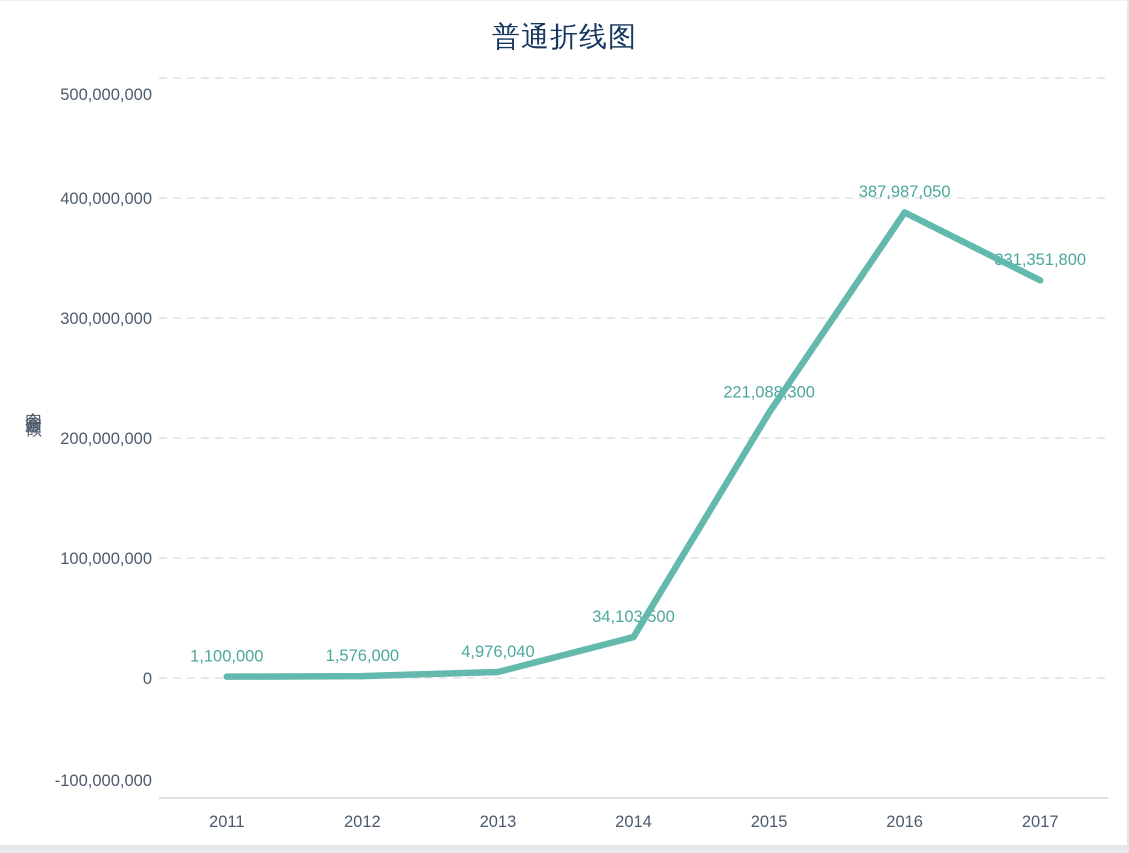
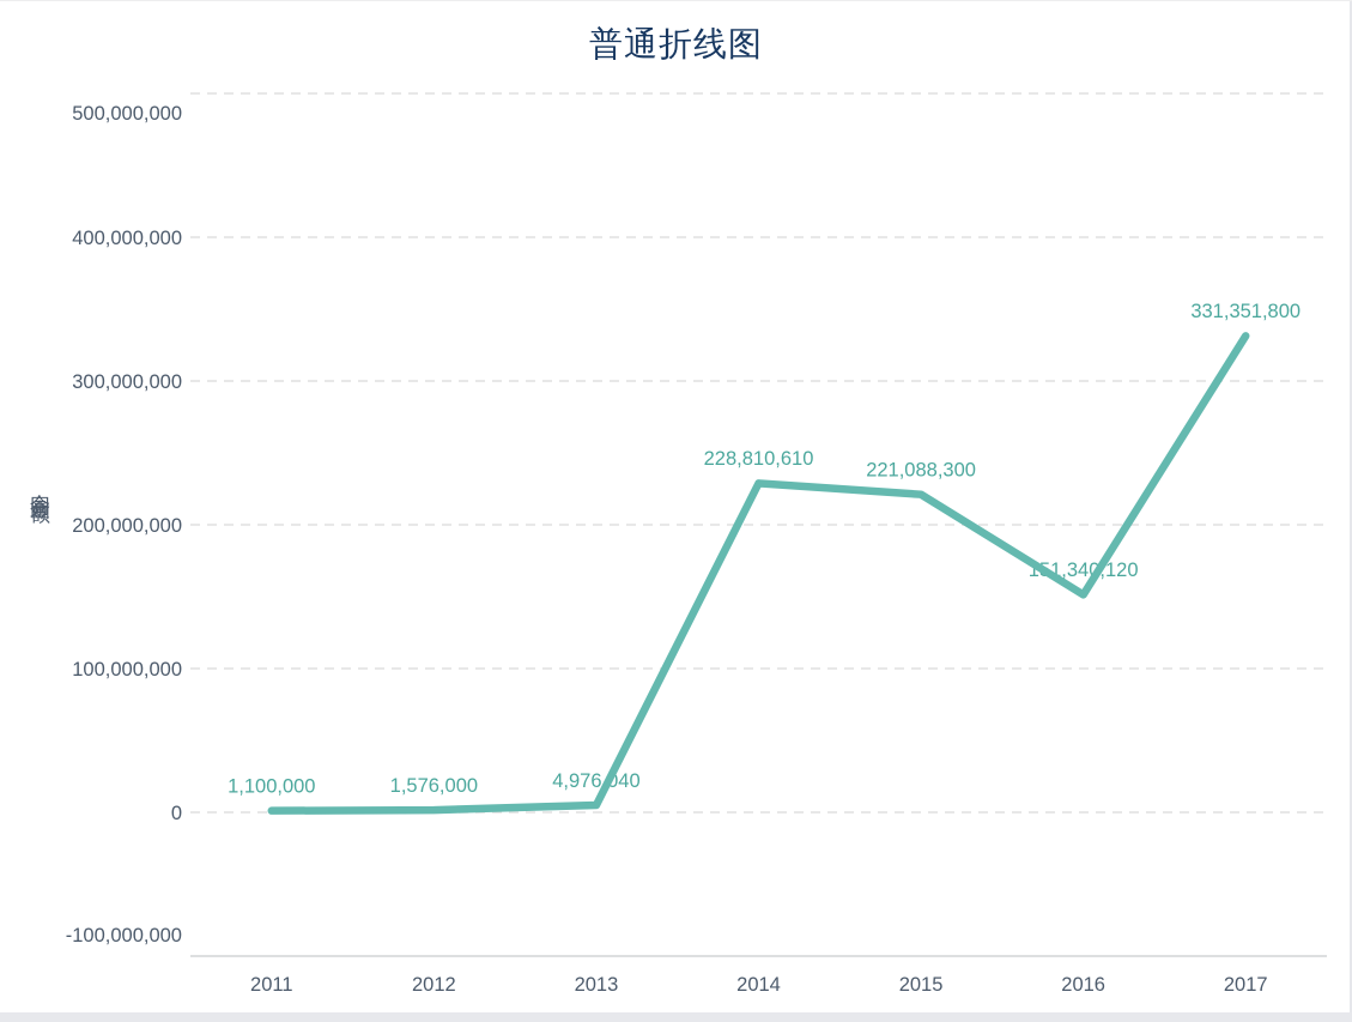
2014: 34,103,500 -> 228,810,610
2016: 387,987,050 -> 151,340,120
